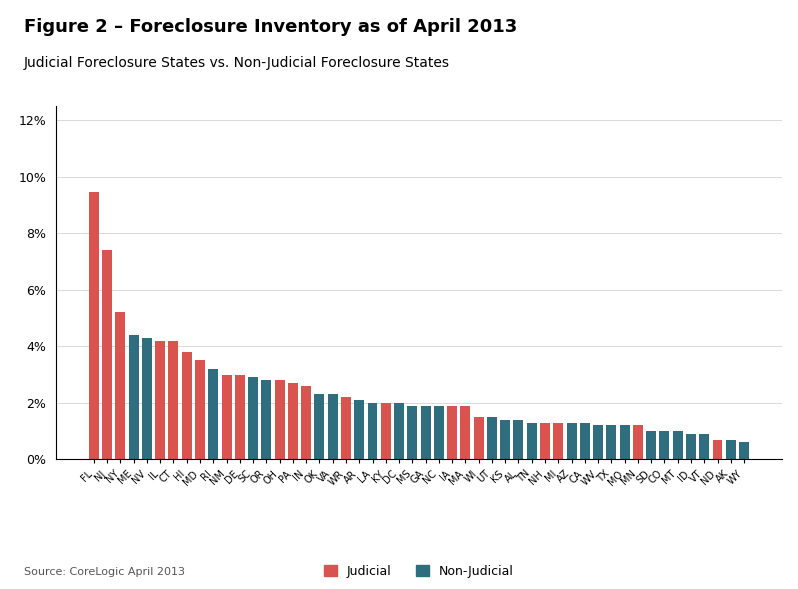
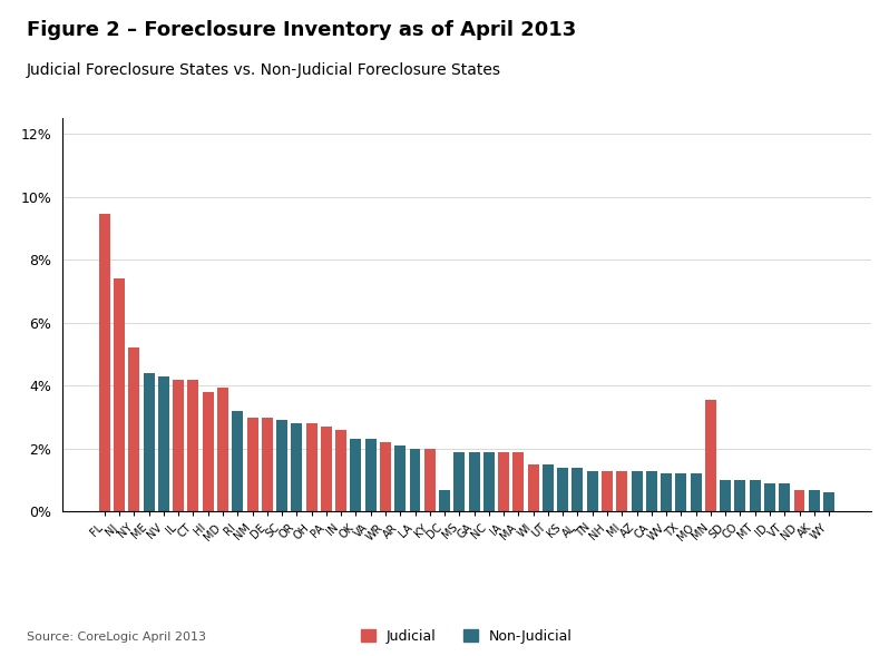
MD: 3.50% -> 3.95%
DC: 2.00% -> 0.70%
MN: 1.20% -> 3.55%
